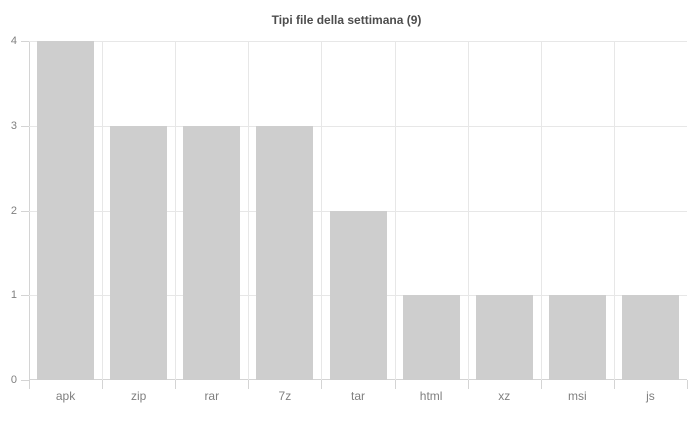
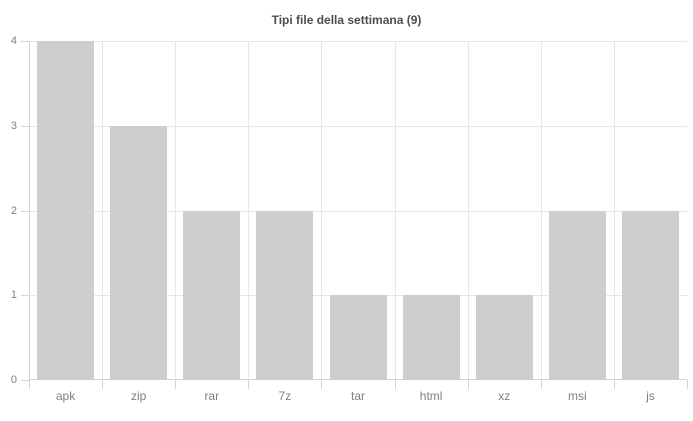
rar: 3 -> 2
7z: 3 -> 2
tar: 2 -> 1
msi: 1 -> 2
js: 1 -> 2
